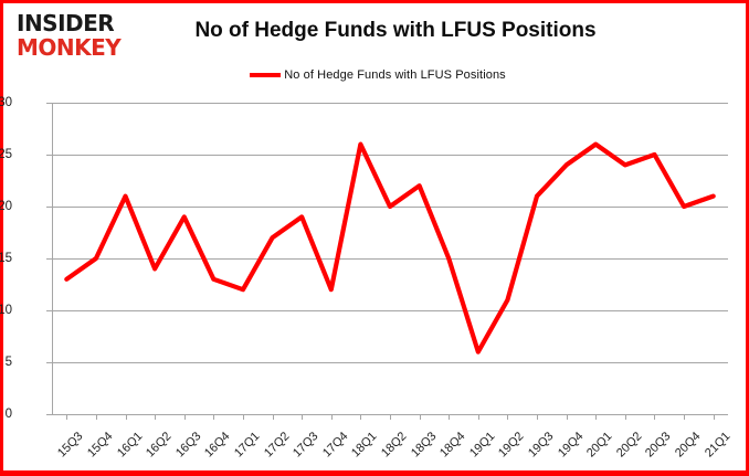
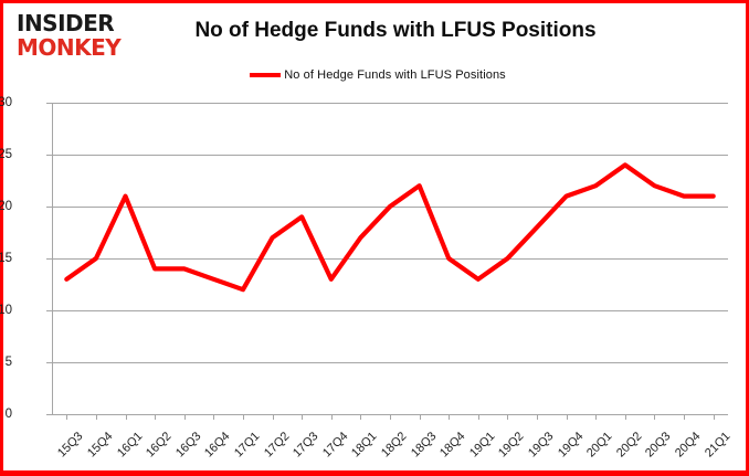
16Q3: 19 -> 14
17Q4: 12 -> 13
18Q1: 26 -> 17
19Q1: 6 -> 13
19Q2: 11 -> 15
19Q3: 21 -> 18
19Q4: 24 -> 21
20Q1: 26 -> 22
20Q3: 25 -> 22
20Q4: 20 -> 21
